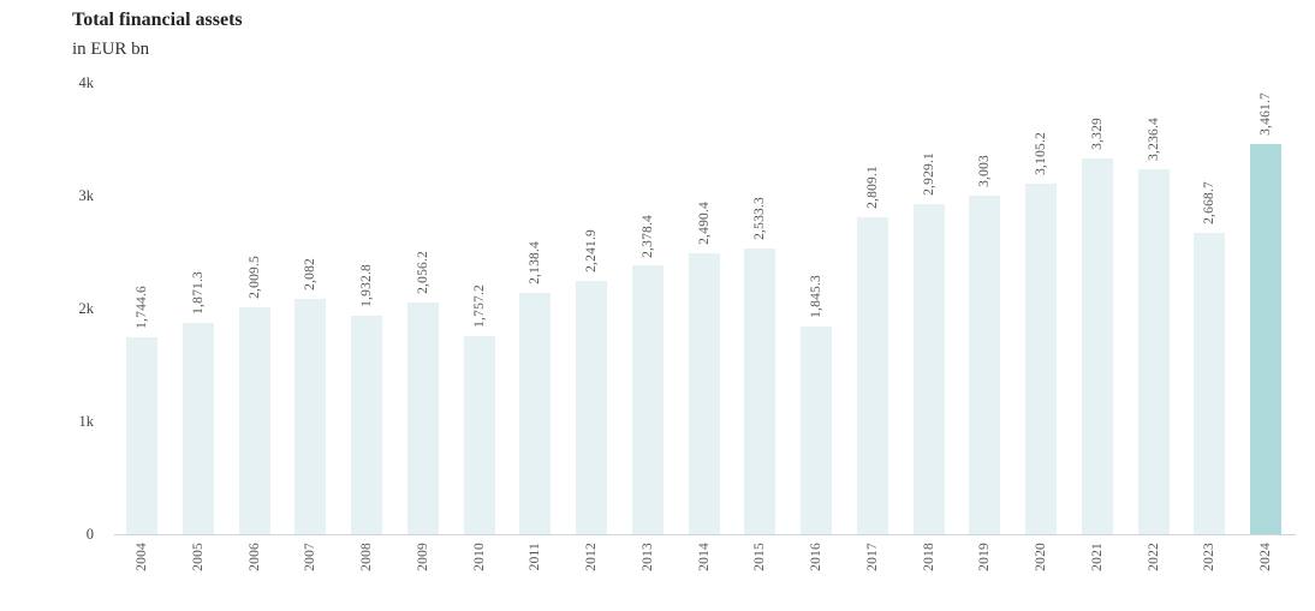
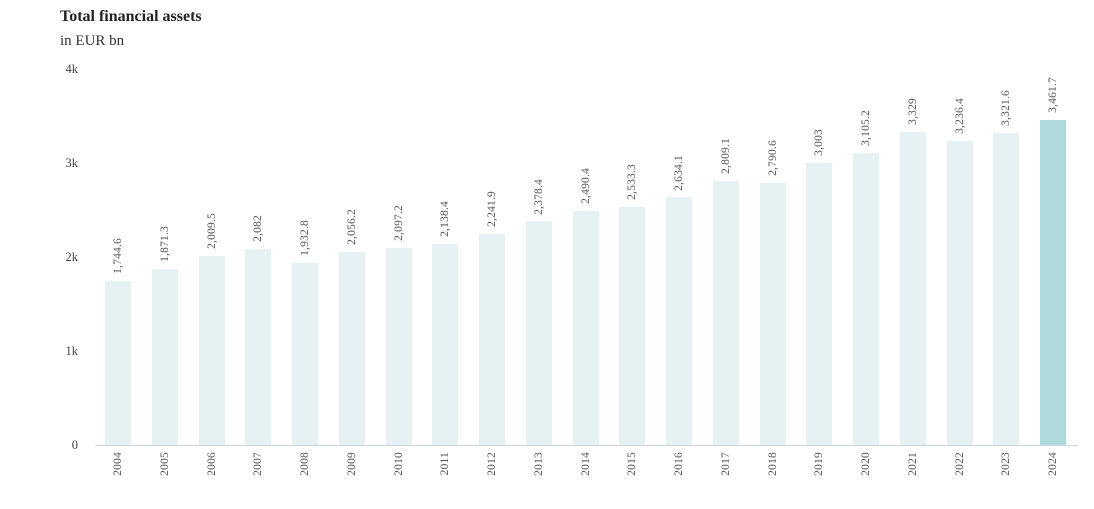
2010: 1,757.2 -> 2,097.2
2016: 1,845.3 -> 2,634.1
2018: 2,929.1 -> 2,790.6
2023: 2,668.7 -> 3,321.6
